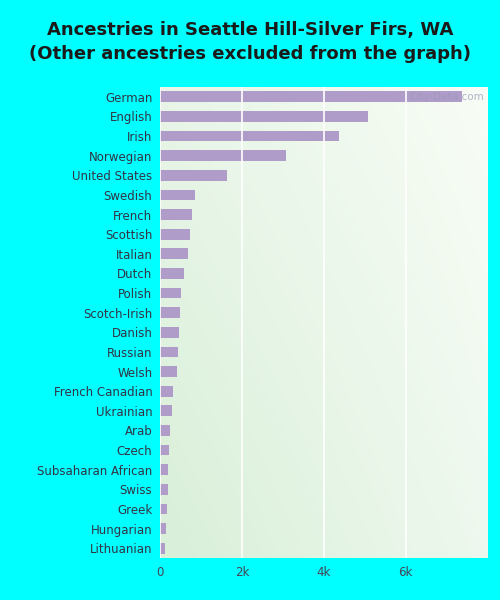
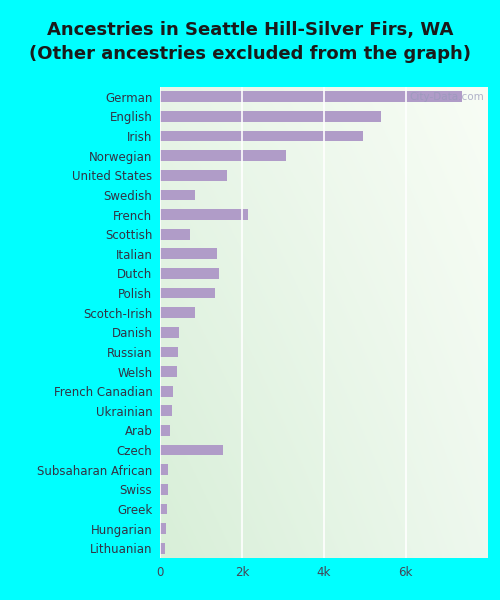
English: 5.08k -> 5.40k
Irish: 4.38k -> 4.95k
French: 0.79k -> 2.15k
Italian: 0.68k -> 1.40k
Dutch: 0.60k -> 1.45k
Polish: 0.52k -> 1.35k
Scotch-Irish: 0.48k -> 0.85k
Czech: 0.22k -> 1.55k
